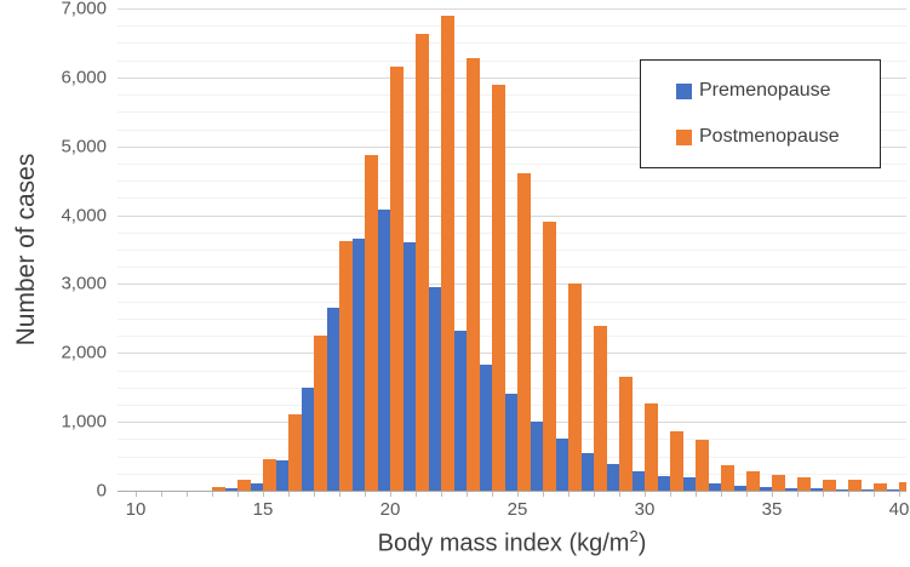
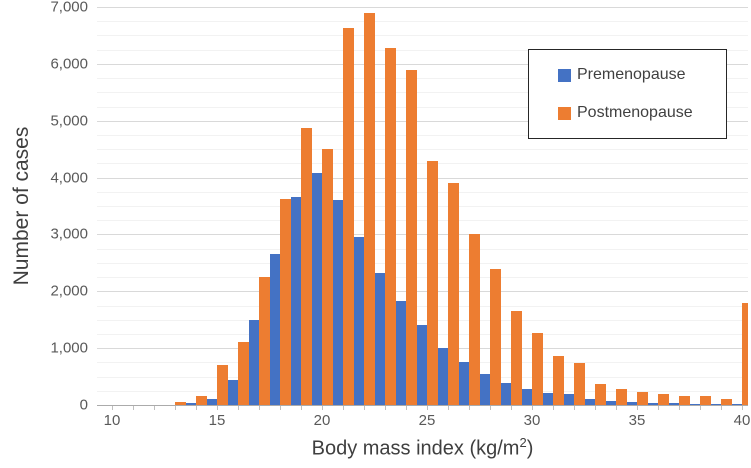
Postmenopause/15: 500 -> 700
Postmenopause/20: 6200 -> 4500
Postmenopause/25: 4600 -> 4300
Postmenopause/40: 100 -> 1800
